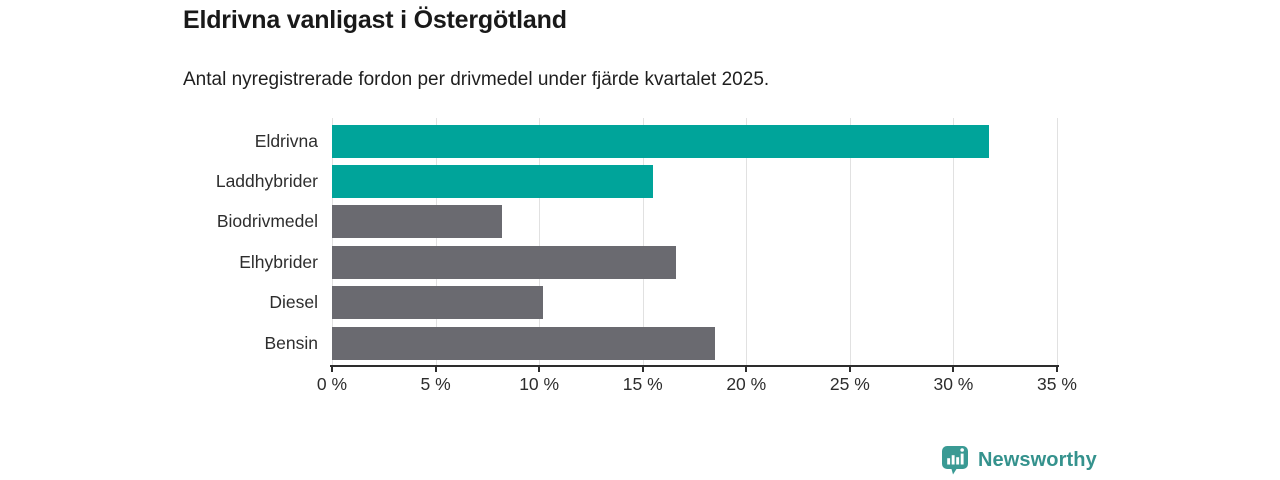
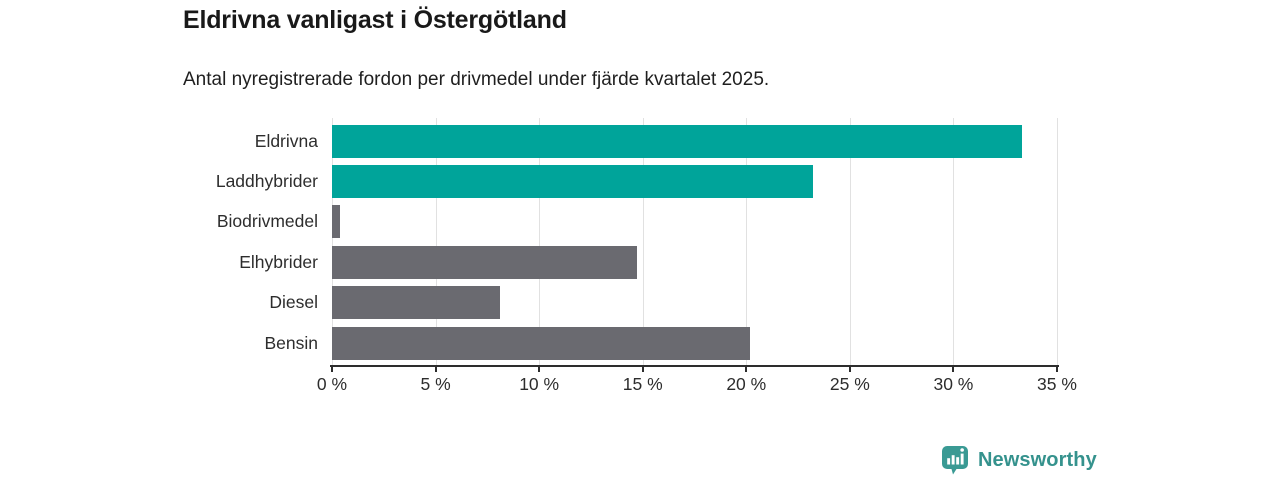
Eldrivna: 31.7% -> 33.3%
Laddhybrider: 15.5% -> 23.2%
Biodrivmedel: 8.2% -> 0.4%
Elhybrider: 16.6% -> 14.7%
Diesel: 10.2% -> 8.1%
Bensin: 18.5% -> 20.2%
